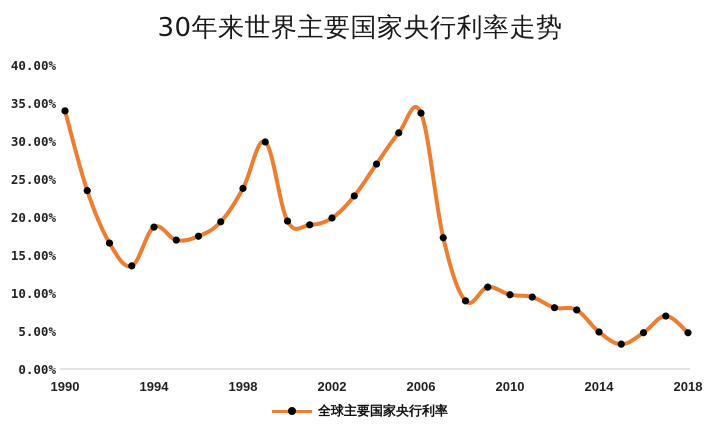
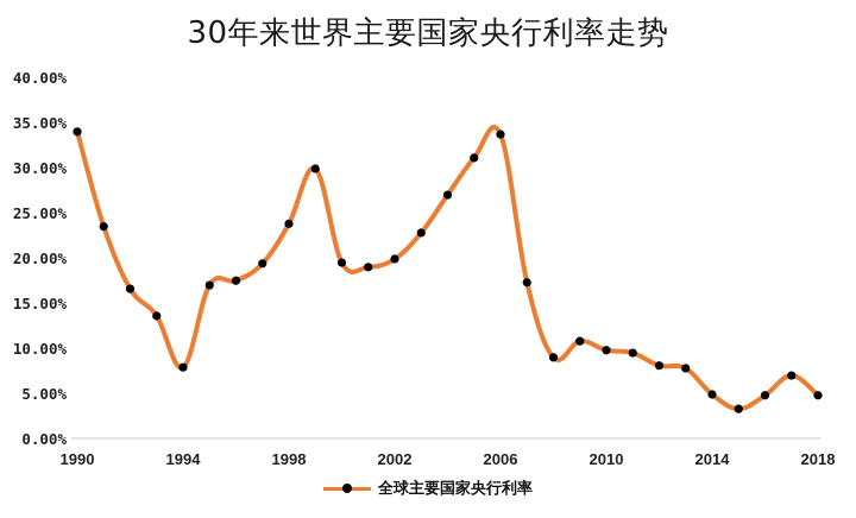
1994: 19% -> 8%
